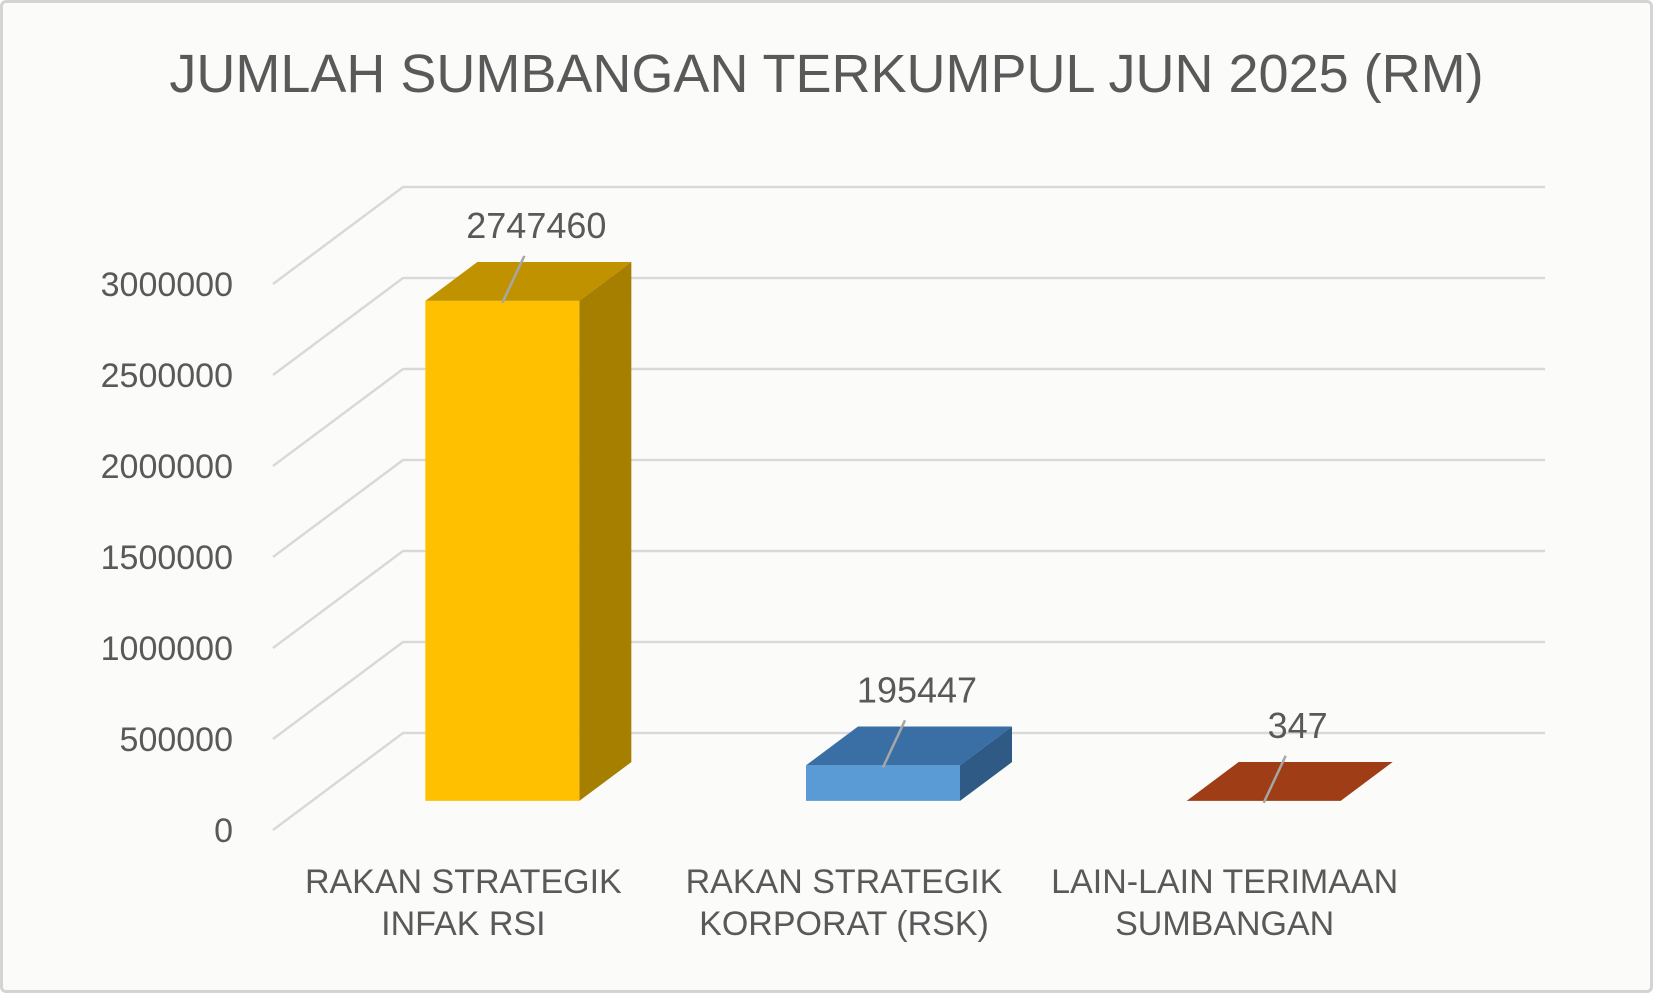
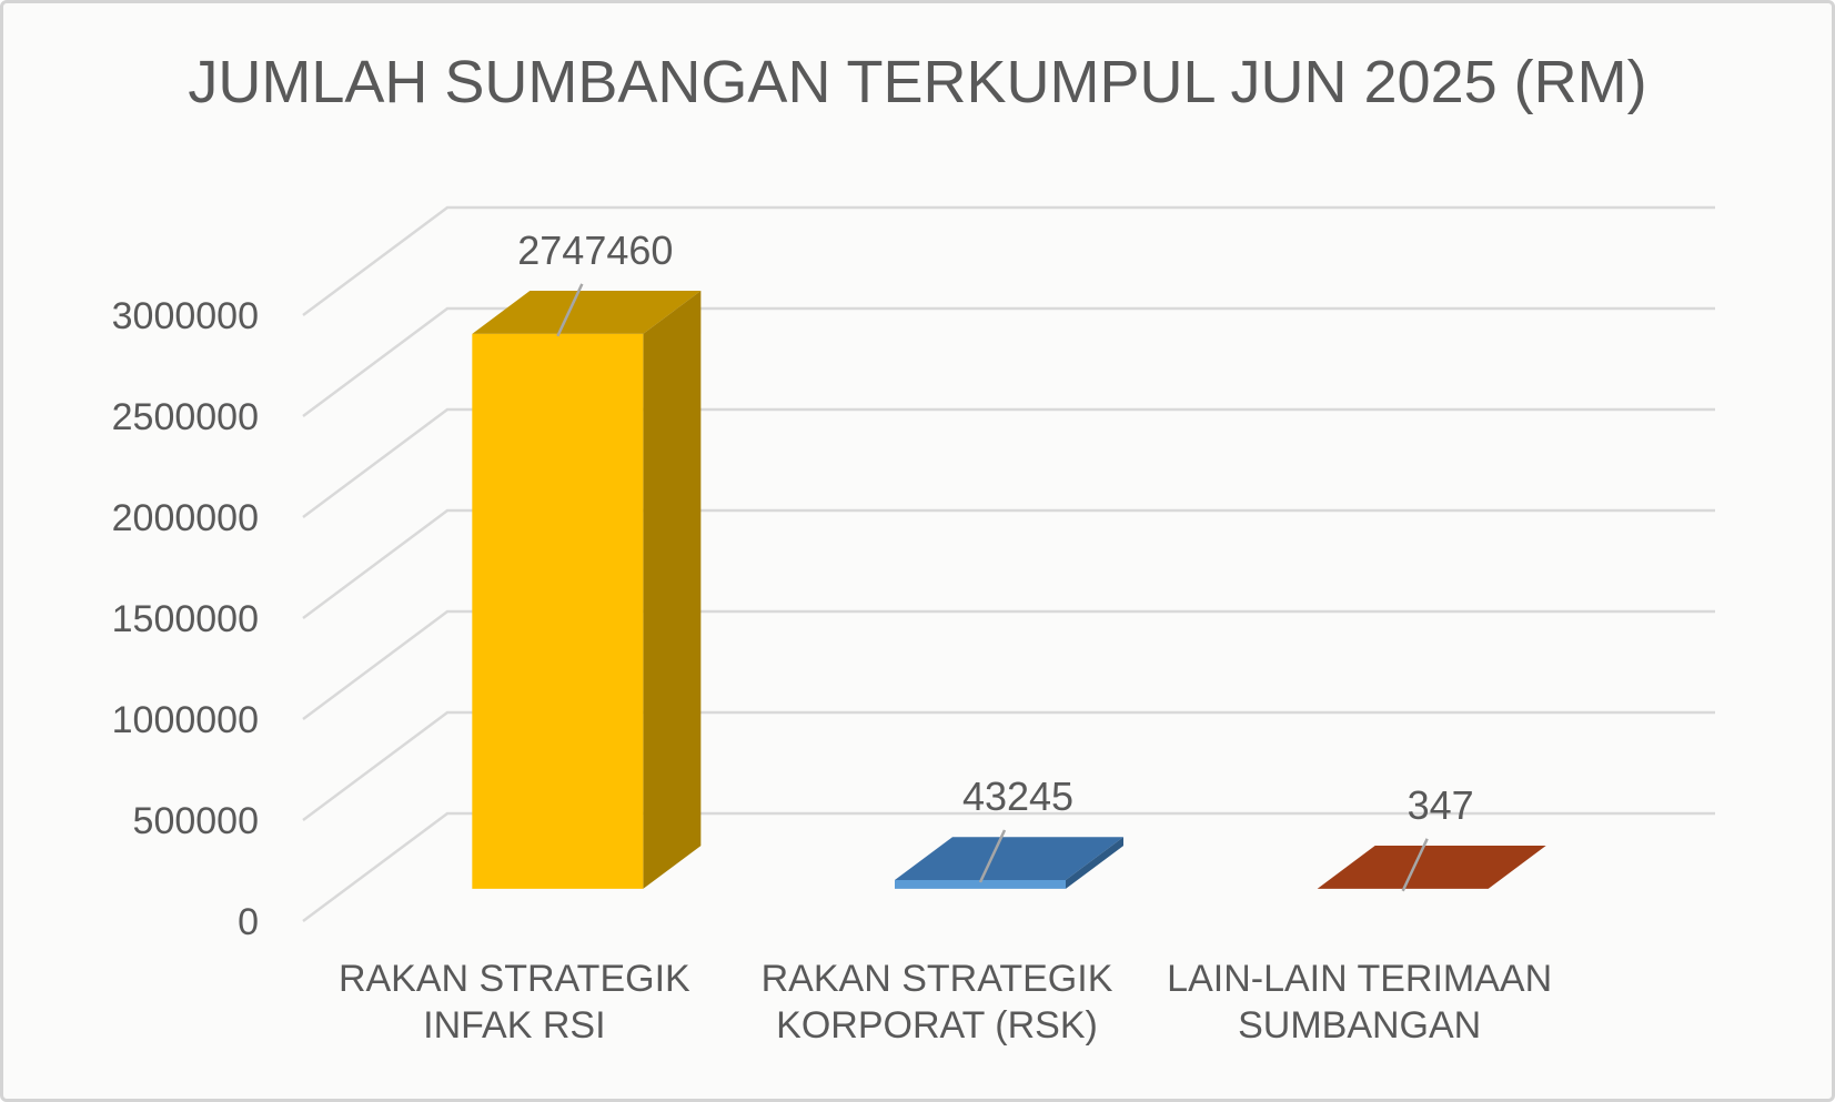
RAKAN STRATEGIK KORPORAT (RSK): 195447 -> 43245
